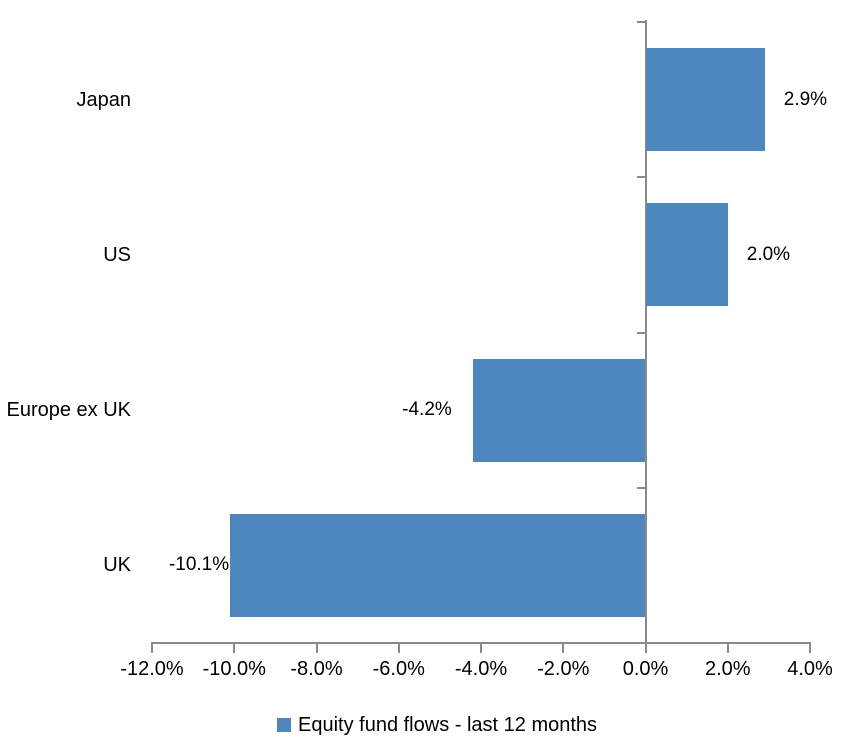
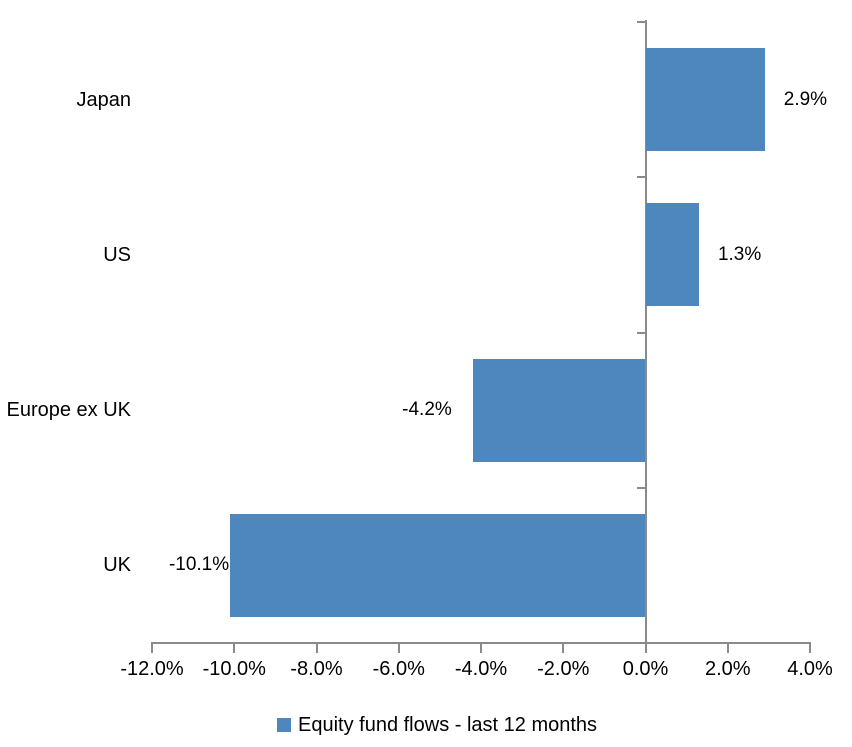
US: 2.0% -> 1.3%
